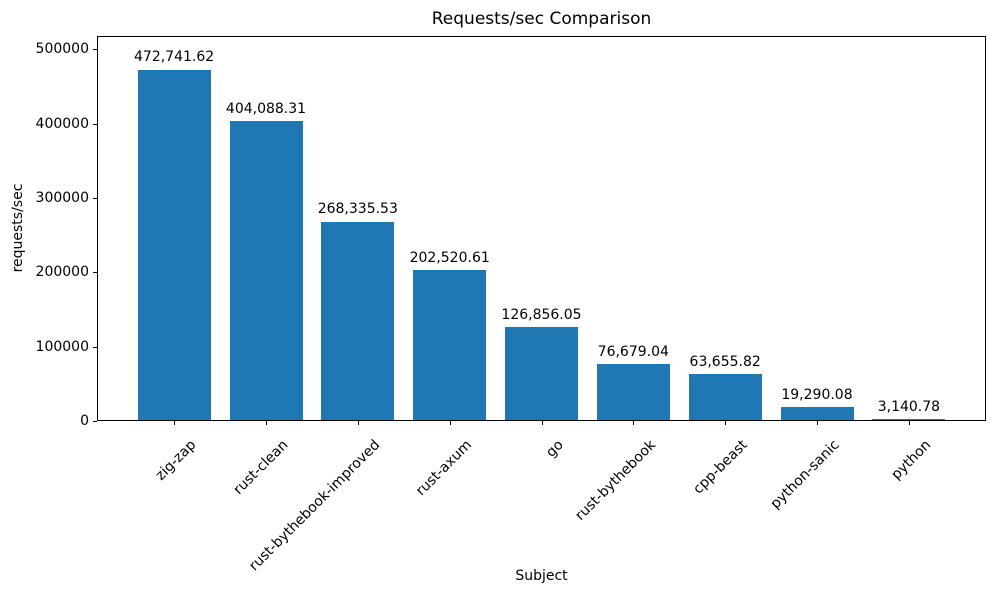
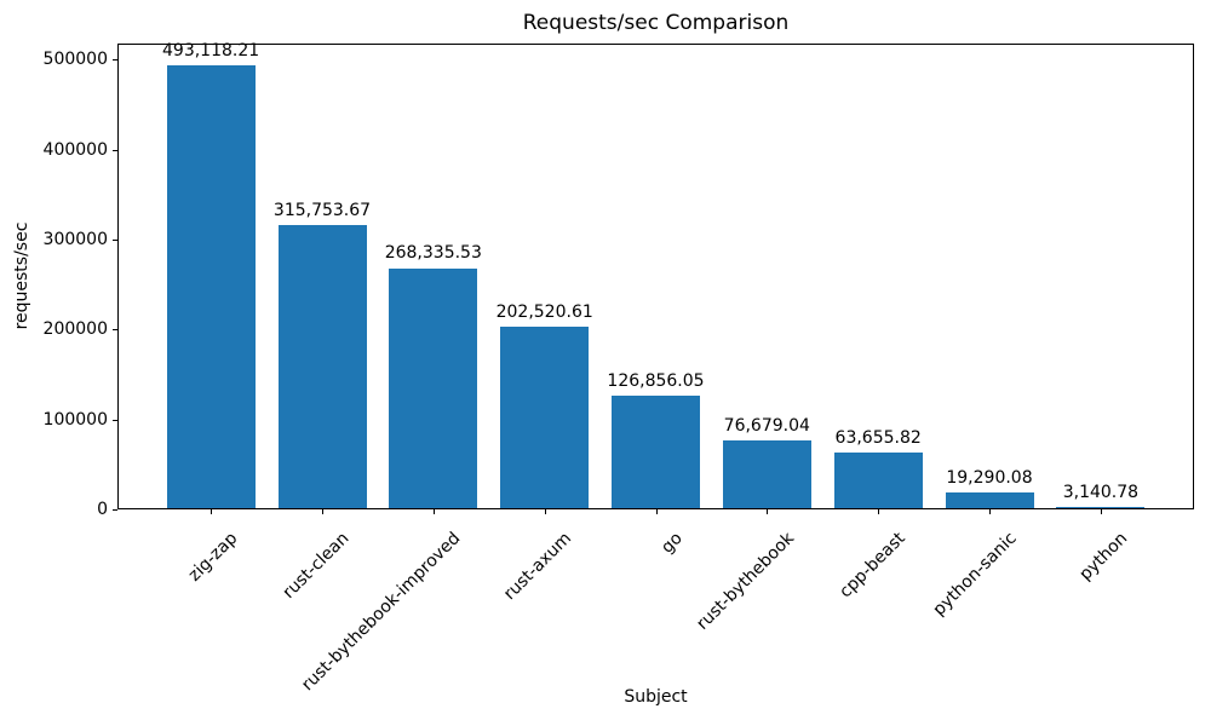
zig-zap: 472,741.62 -> 493,118.21
rust-clean: 404,088.31 -> 315,753.67
